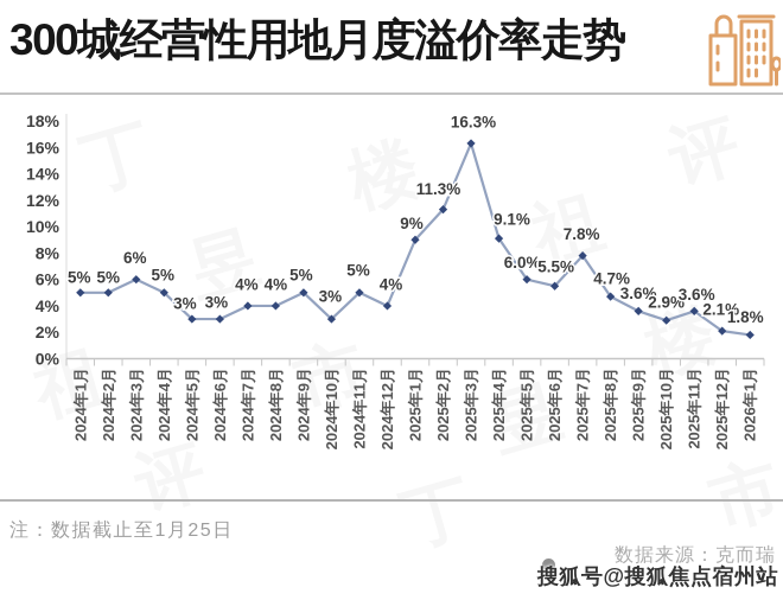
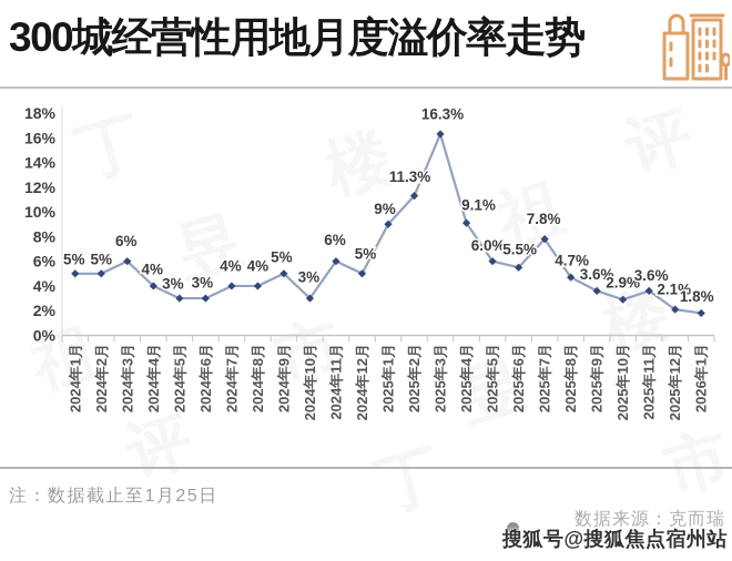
2024年4月: 5% -> 4%
2024年11月: 5% -> 6%
2024年12月: 4% -> 5%
